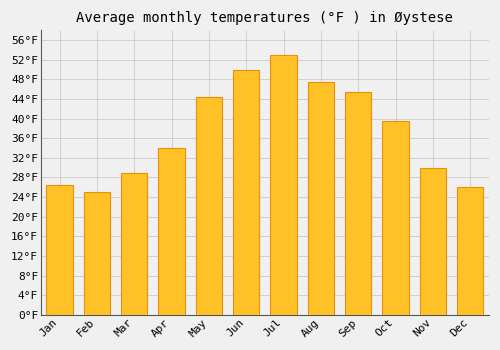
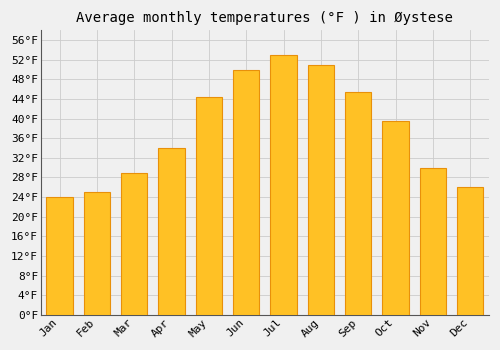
Jan: 26.5°F -> 24.0°F
Aug: 47.5°F -> 51.0°F
